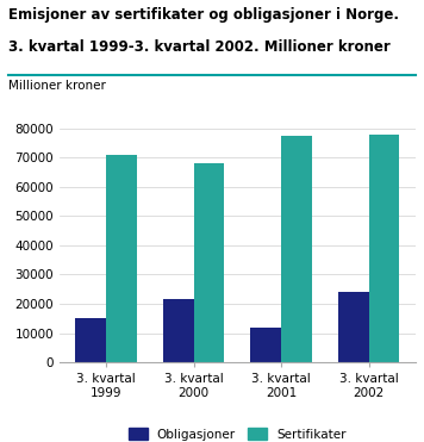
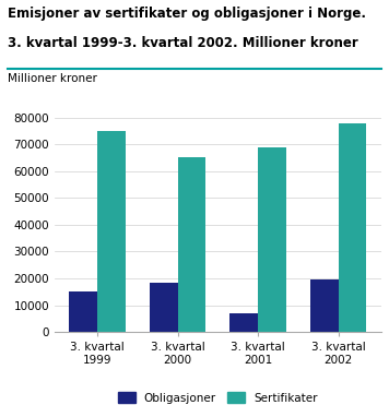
Sertifikater/3. kvartal 1999: 71000 -> 75000
Obligasjoner/3. kvartal 2000: 21500 -> 18500
Sertifikater/3. kvartal 2000: 68000 -> 65000
Obligasjoner/3. kvartal 2001: 12000 -> 7000
Sertifikater/3. kvartal 2001: 77500 -> 69000
Obligasjoner/3. kvartal 2002: 24000 -> 19500
